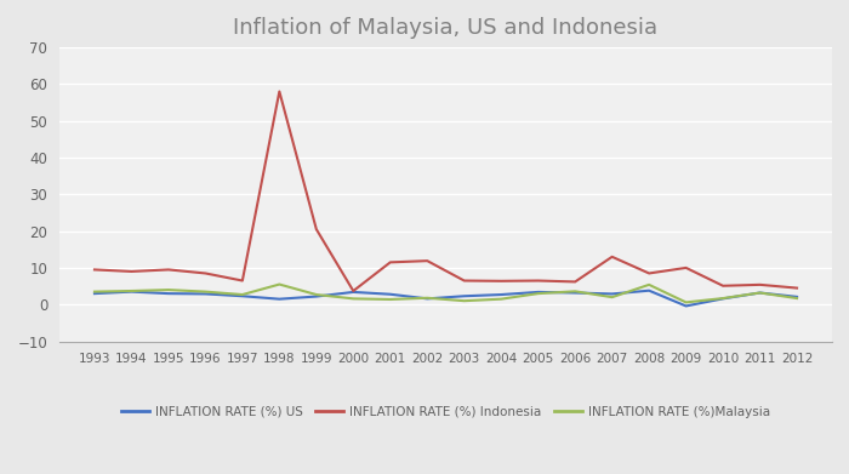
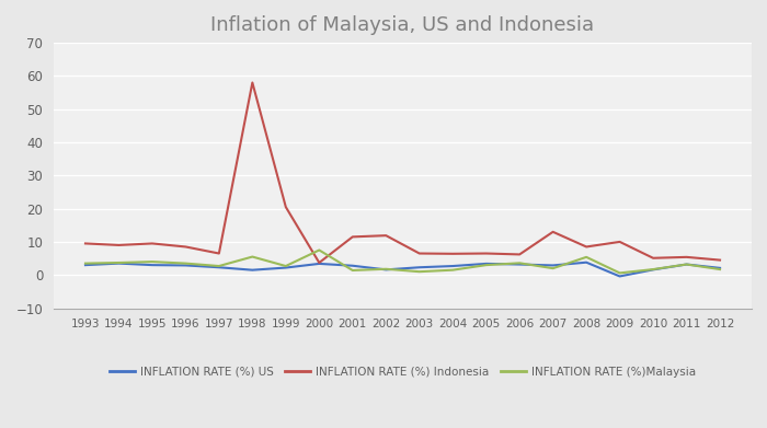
INFLATION RATE (%)Malaysia/2000: 1.6 -> 7.5
